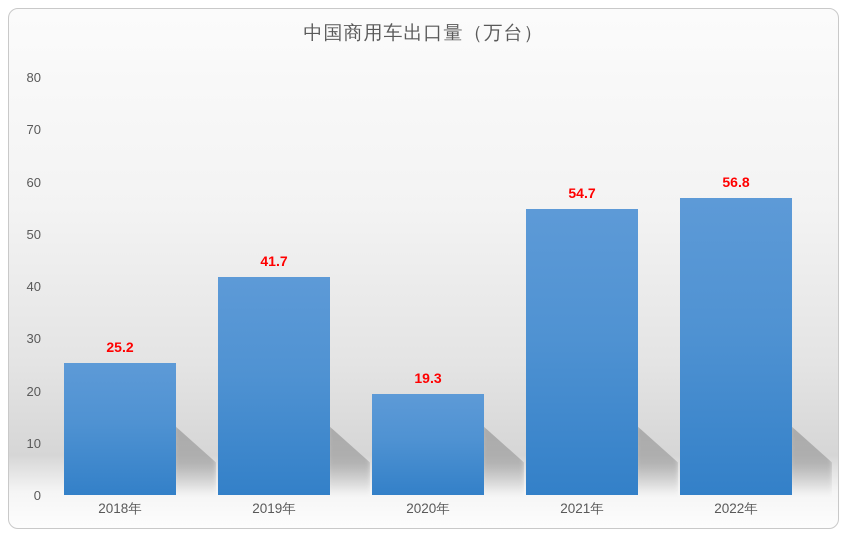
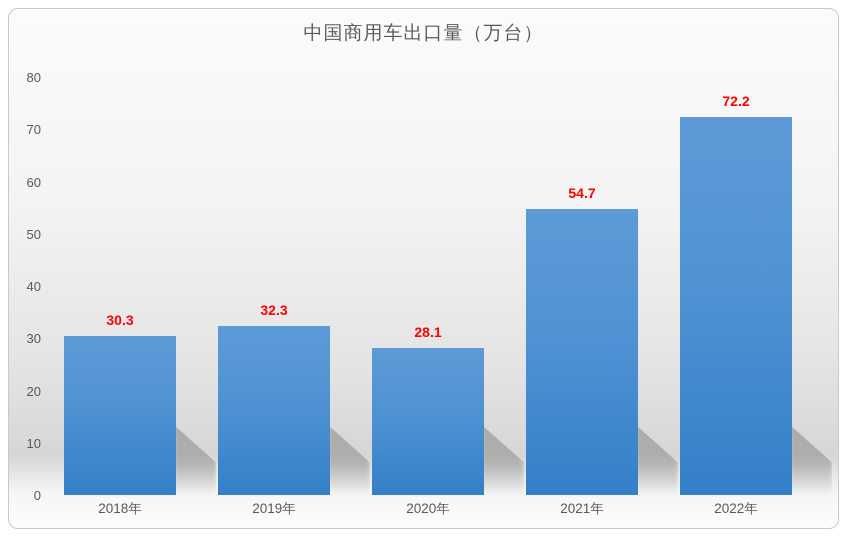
2018年: 25.2 -> 30.3
2019年: 41.7 -> 32.3
2020年: 19.3 -> 28.1
2022年: 56.8 -> 72.2
